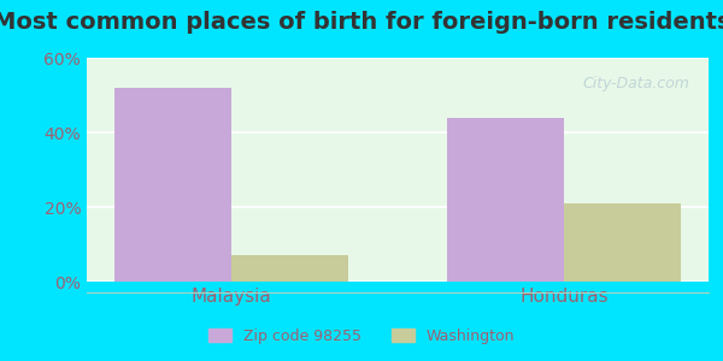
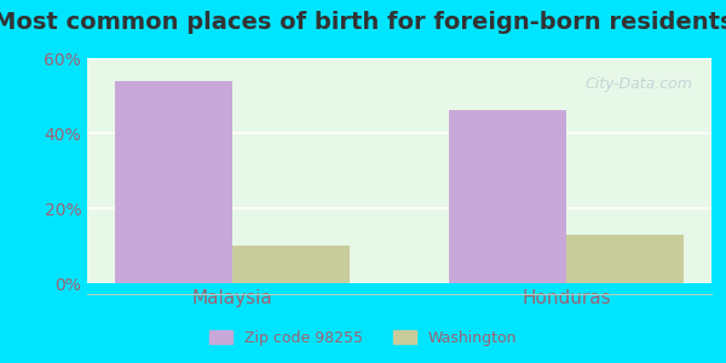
Zip code 98255/Malaysia: 52% -> 54%
Washington/Malaysia: 7% -> 10%
Zip code 98255/Honduras: 44% -> 46%
Washington/Honduras: 21% -> 13%
